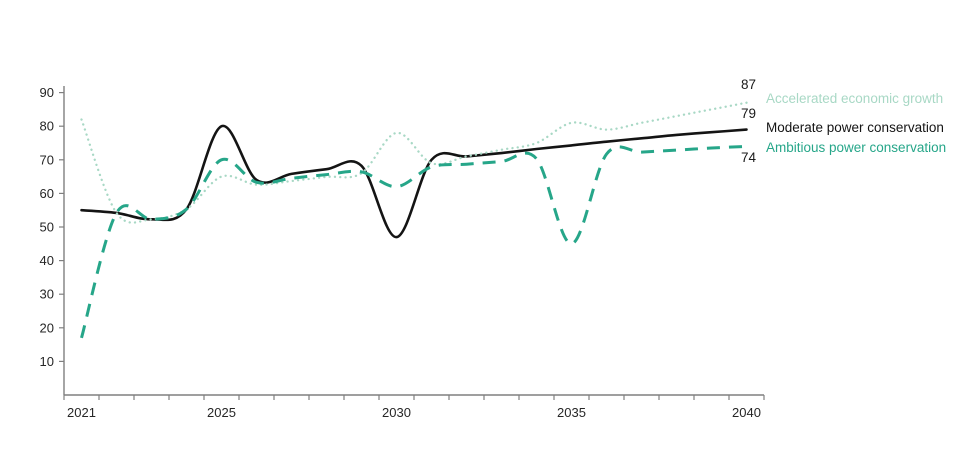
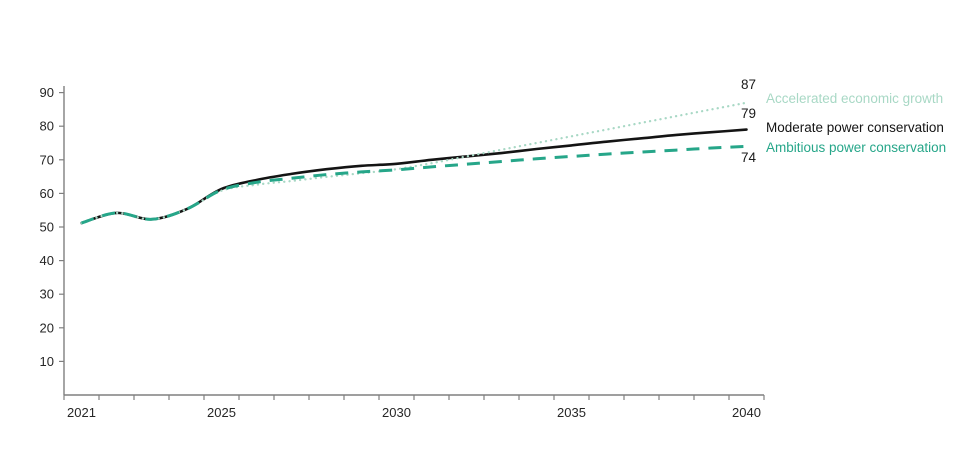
Accelerated economic growth/2021: 82 -> 51
Moderate power conservation/2021: 55 -> 51
Ambitious power conservation/2021: 17 -> 51
Accelerated economic growth/2025: 65 -> 61
Moderate power conservation/2025: 80 -> 61
Ambitious power conservation/2025: 70 -> 61
Accelerated economic growth/2030: 78 -> 67
Moderate power conservation/2030: 47 -> 69
Ambitious power conservation/2030: 62 -> 67
Accelerated economic growth/2035: 81 -> 77
Ambitious power conservation/2035: 45 -> 71
